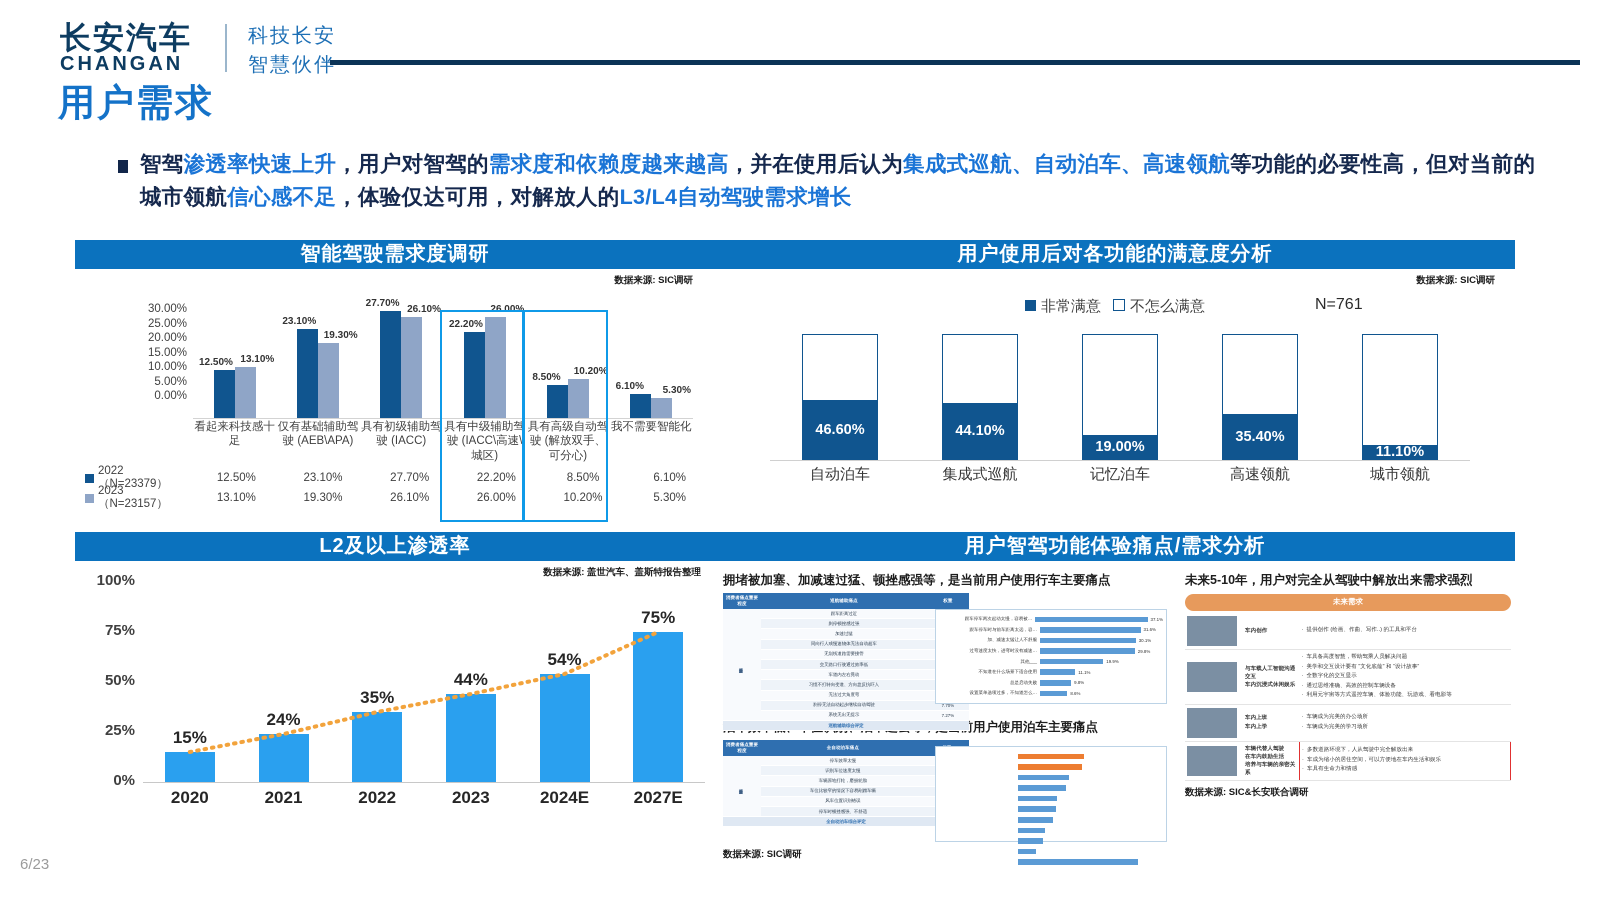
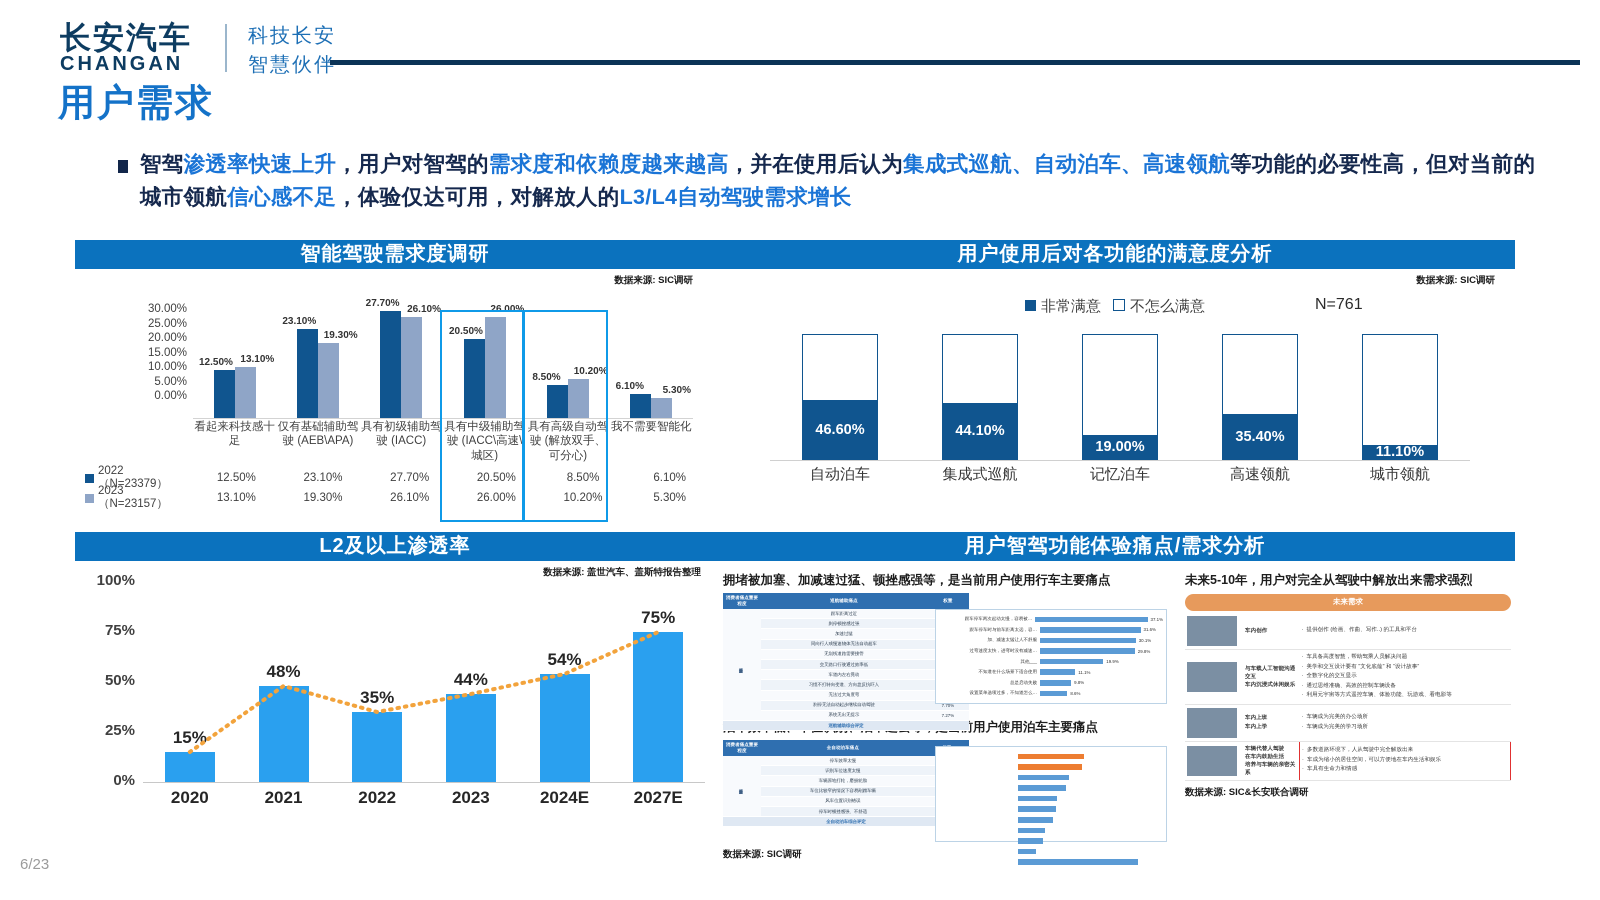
智能驾驶需求度调研/2022（N=23379）/具有中级辅助驾驶 (IACC\高速\城区): 22.20% -> 20.50%
L2及以上渗透率/2021: 24% -> 48%
